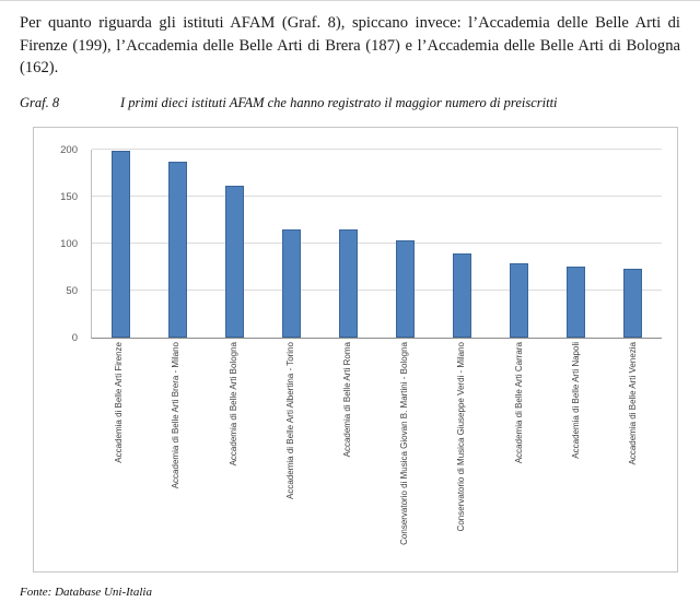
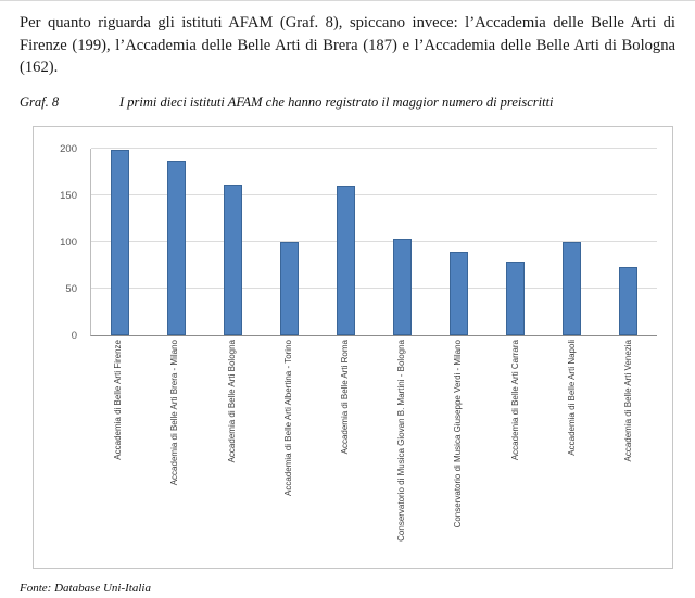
Accademia di Belle Arti Albertina - Torino: 120 -> 100
Accademia di Belle Arti Roma: 120 -> 160
Accademia di Belle Arti Napoli: 80 -> 100
